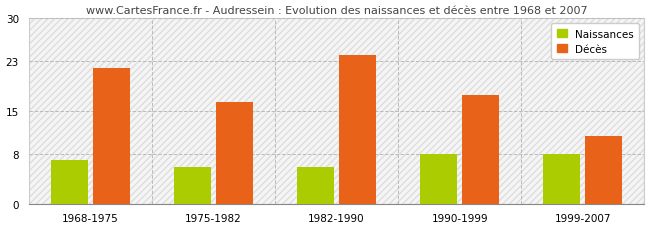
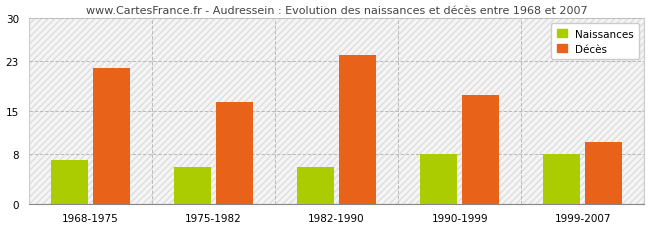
Décès/1999-2007: 11.0 -> 10.0
